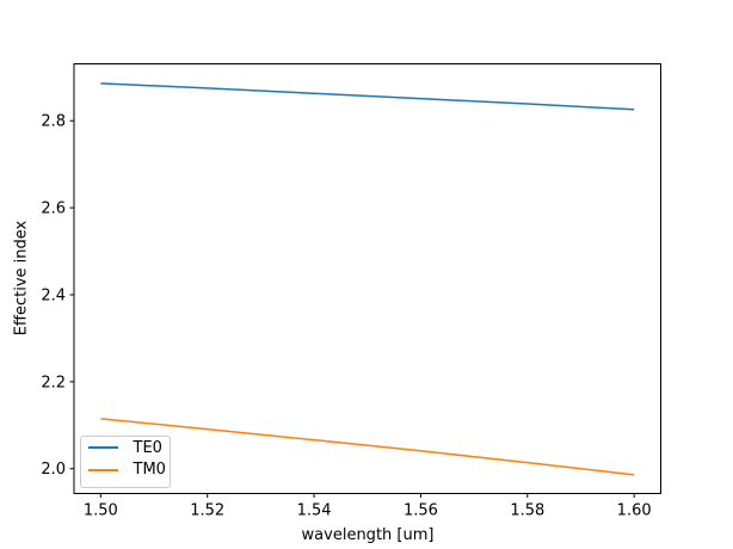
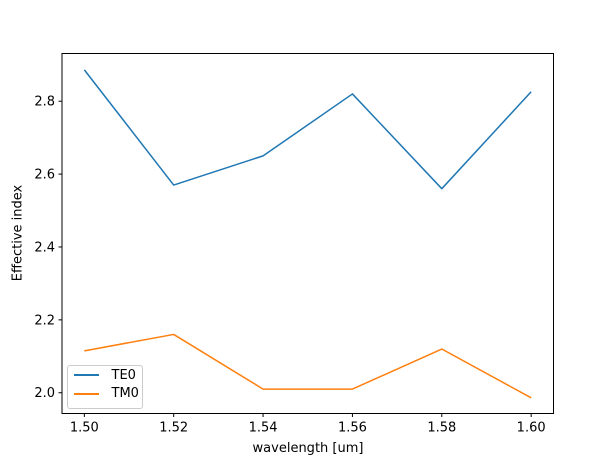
TE0/1.52: 2.88 -> 2.57
TM0/1.52: 2.09 -> 2.16
TE0/1.54: 2.86 -> 2.65
TM0/1.54: 2.07 -> 2.01
TE0/1.56: 2.85 -> 2.82
TM0/1.56: 2.04 -> 2.01
TE0/1.58: 2.84 -> 2.56
TM0/1.58: 2.01 -> 2.12
